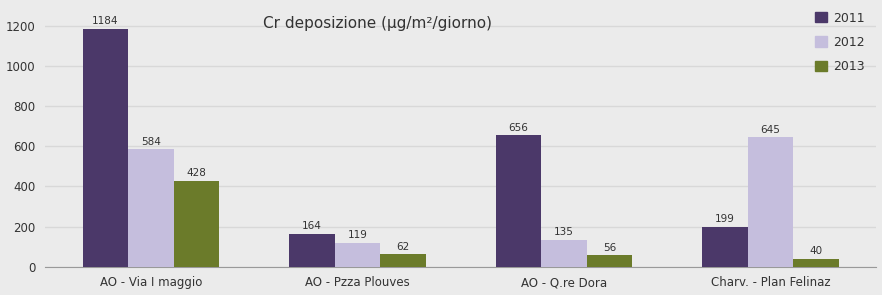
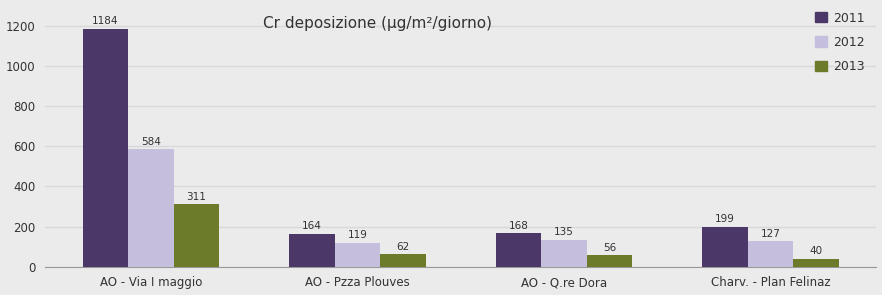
2013/AO - Via I maggio: 428 -> 311
2011/AO - Q.re Dora: 656 -> 168
2012/Charv. - Plan Felinaz: 645 -> 127
